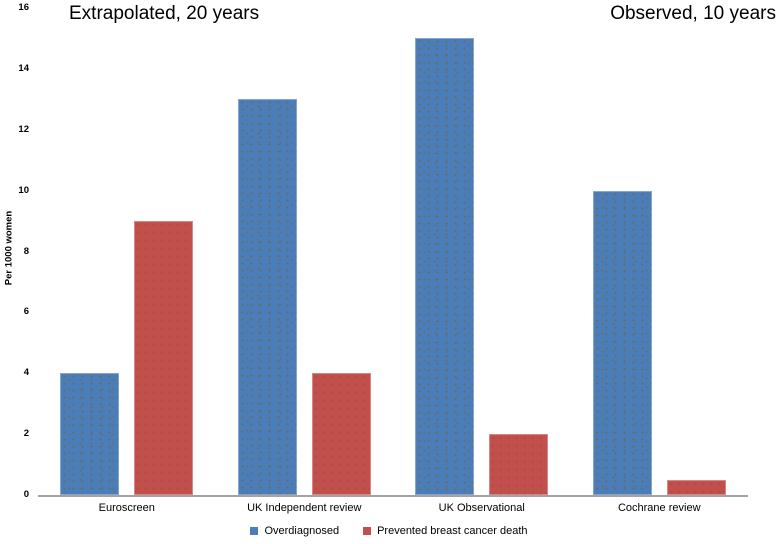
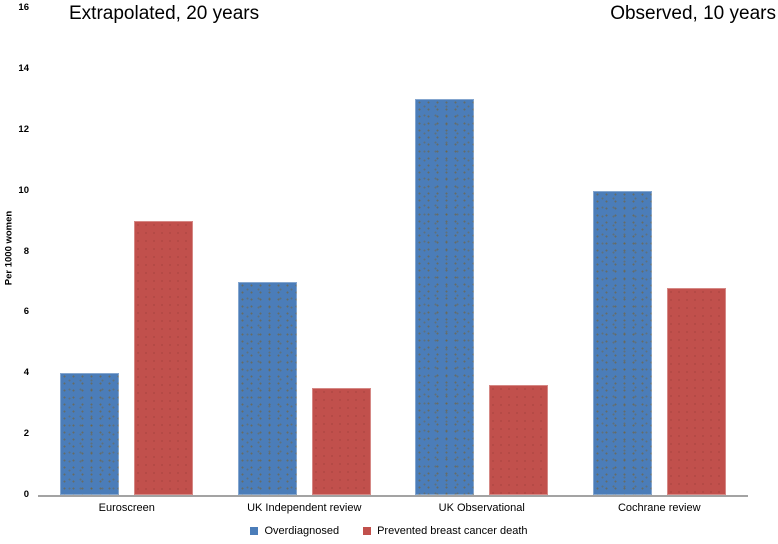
Overdiagnosed/UK Independent review: 13 -> 7
Prevented breast cancer death/UK Independent review: 4.0 -> 3.5
Overdiagnosed/UK Observational: 15 -> 13
Prevented breast cancer death/UK Observational: 2.0 -> 3.6
Prevented breast cancer death/Cochrane review: 0.5 -> 6.8
